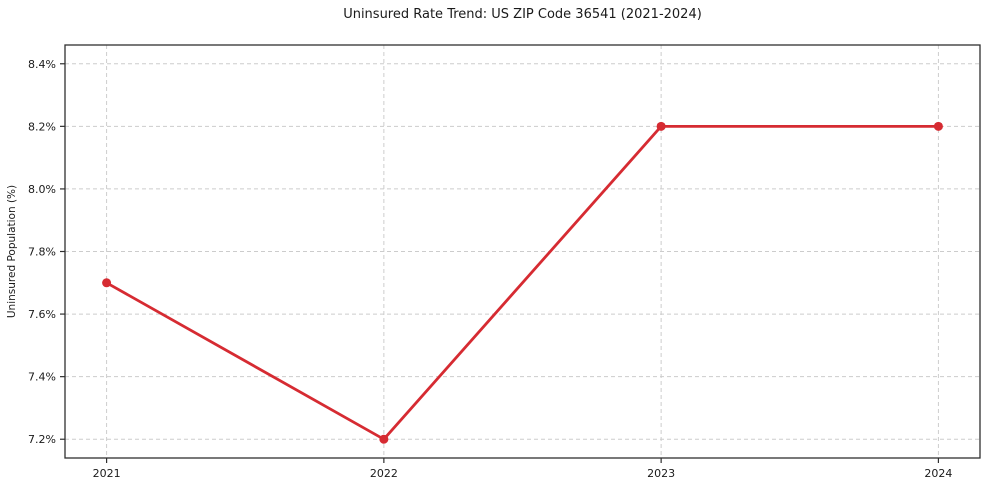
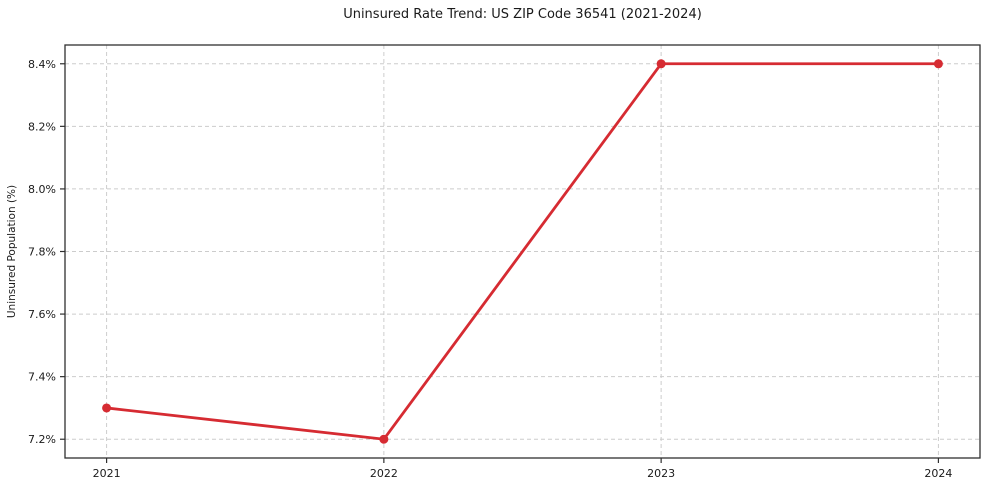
2021: 7.7% -> 7.3%
2023: 8.2% -> 8.4%
2024: 8.2% -> 8.4%
